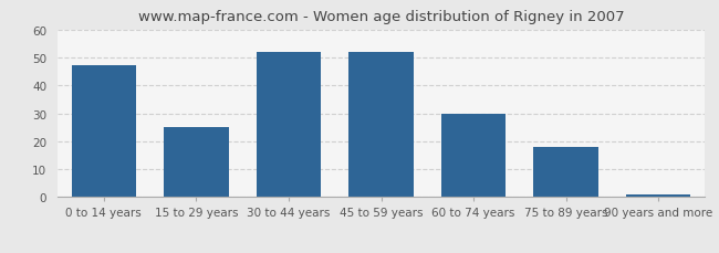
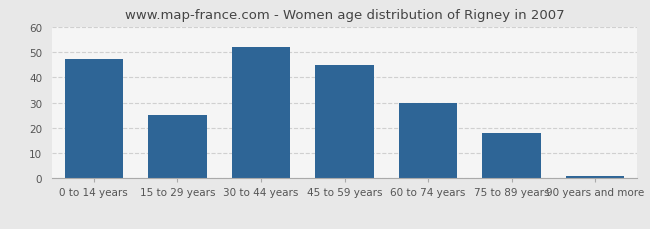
45 to 59 years: 52 -> 45
